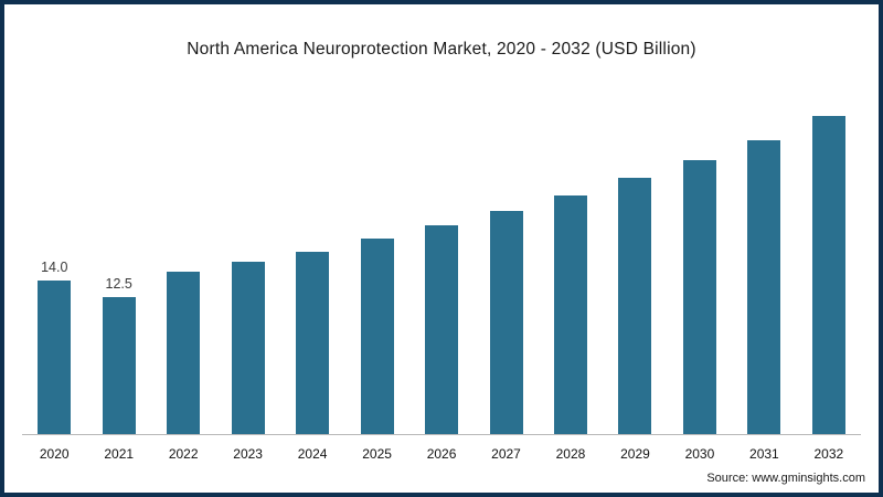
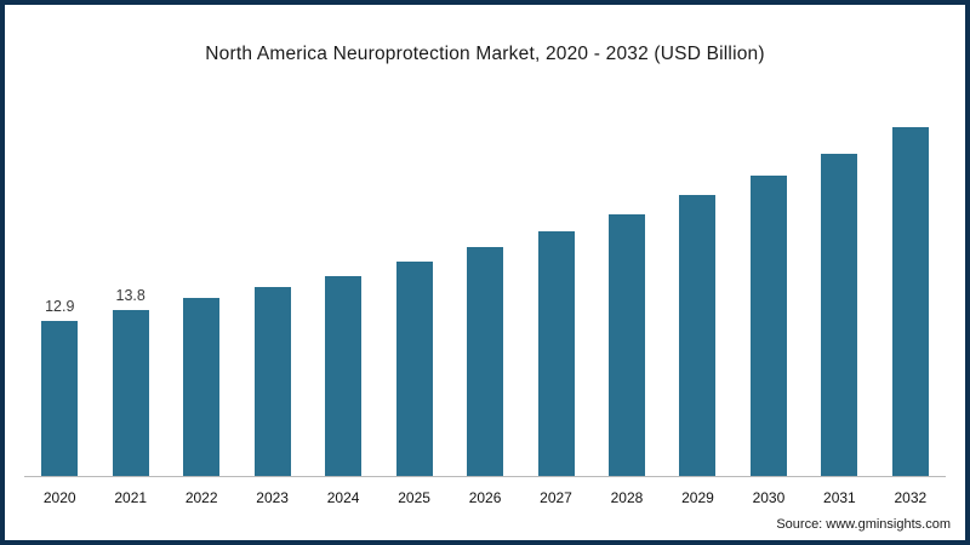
2020: 14.0 -> 12.9
2021: 12.5 -> 13.8
